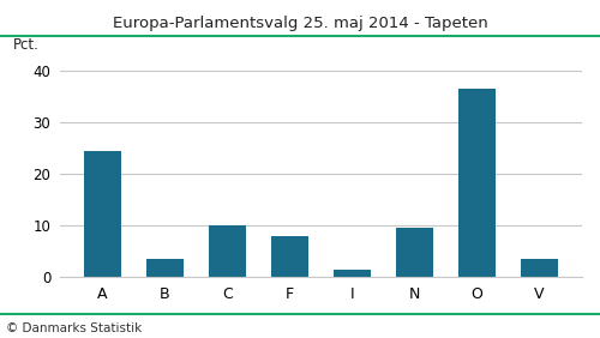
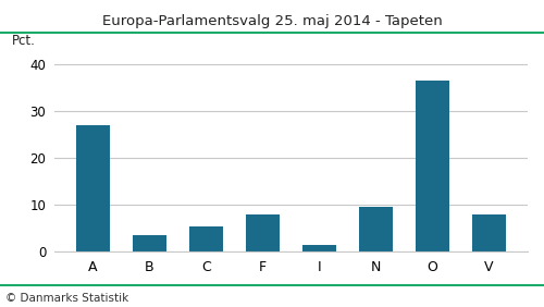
A: 24.5 -> 27.0
C: 10.0 -> 5.3
V: 3.5 -> 8.0
